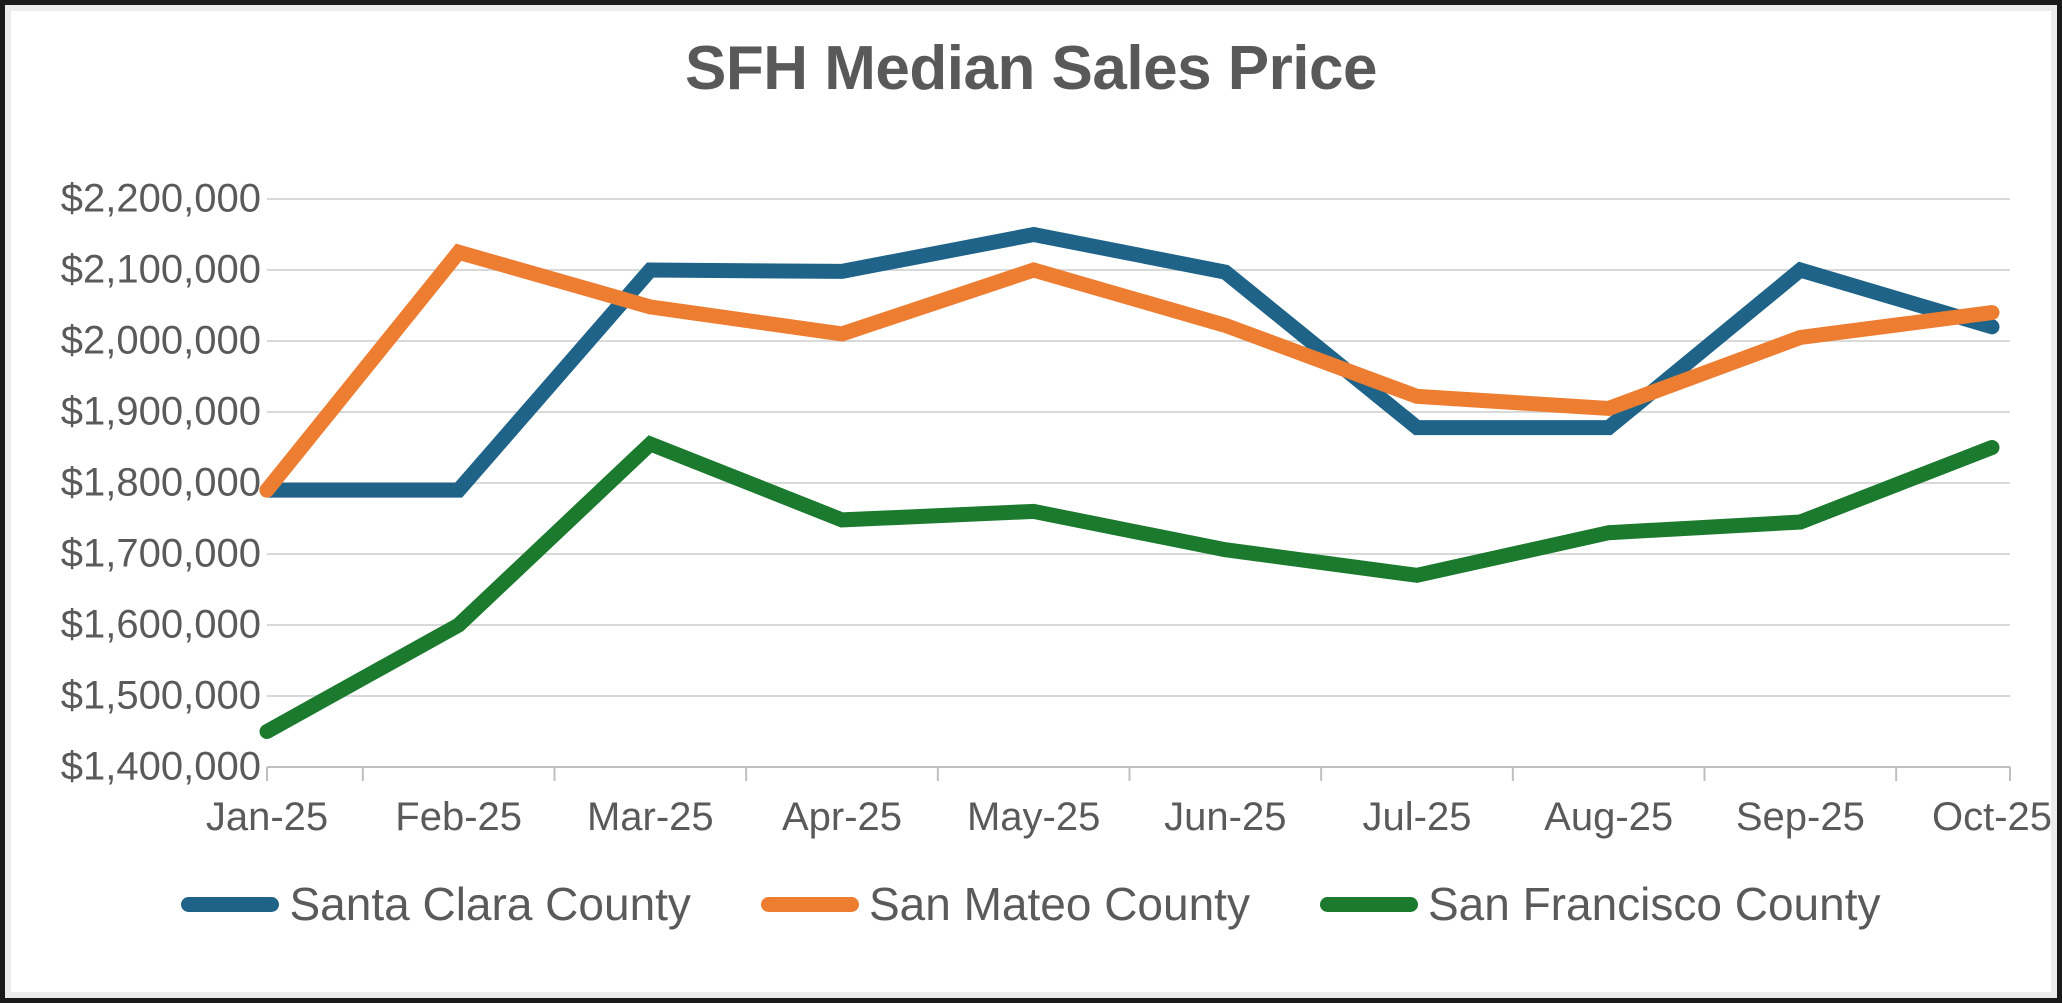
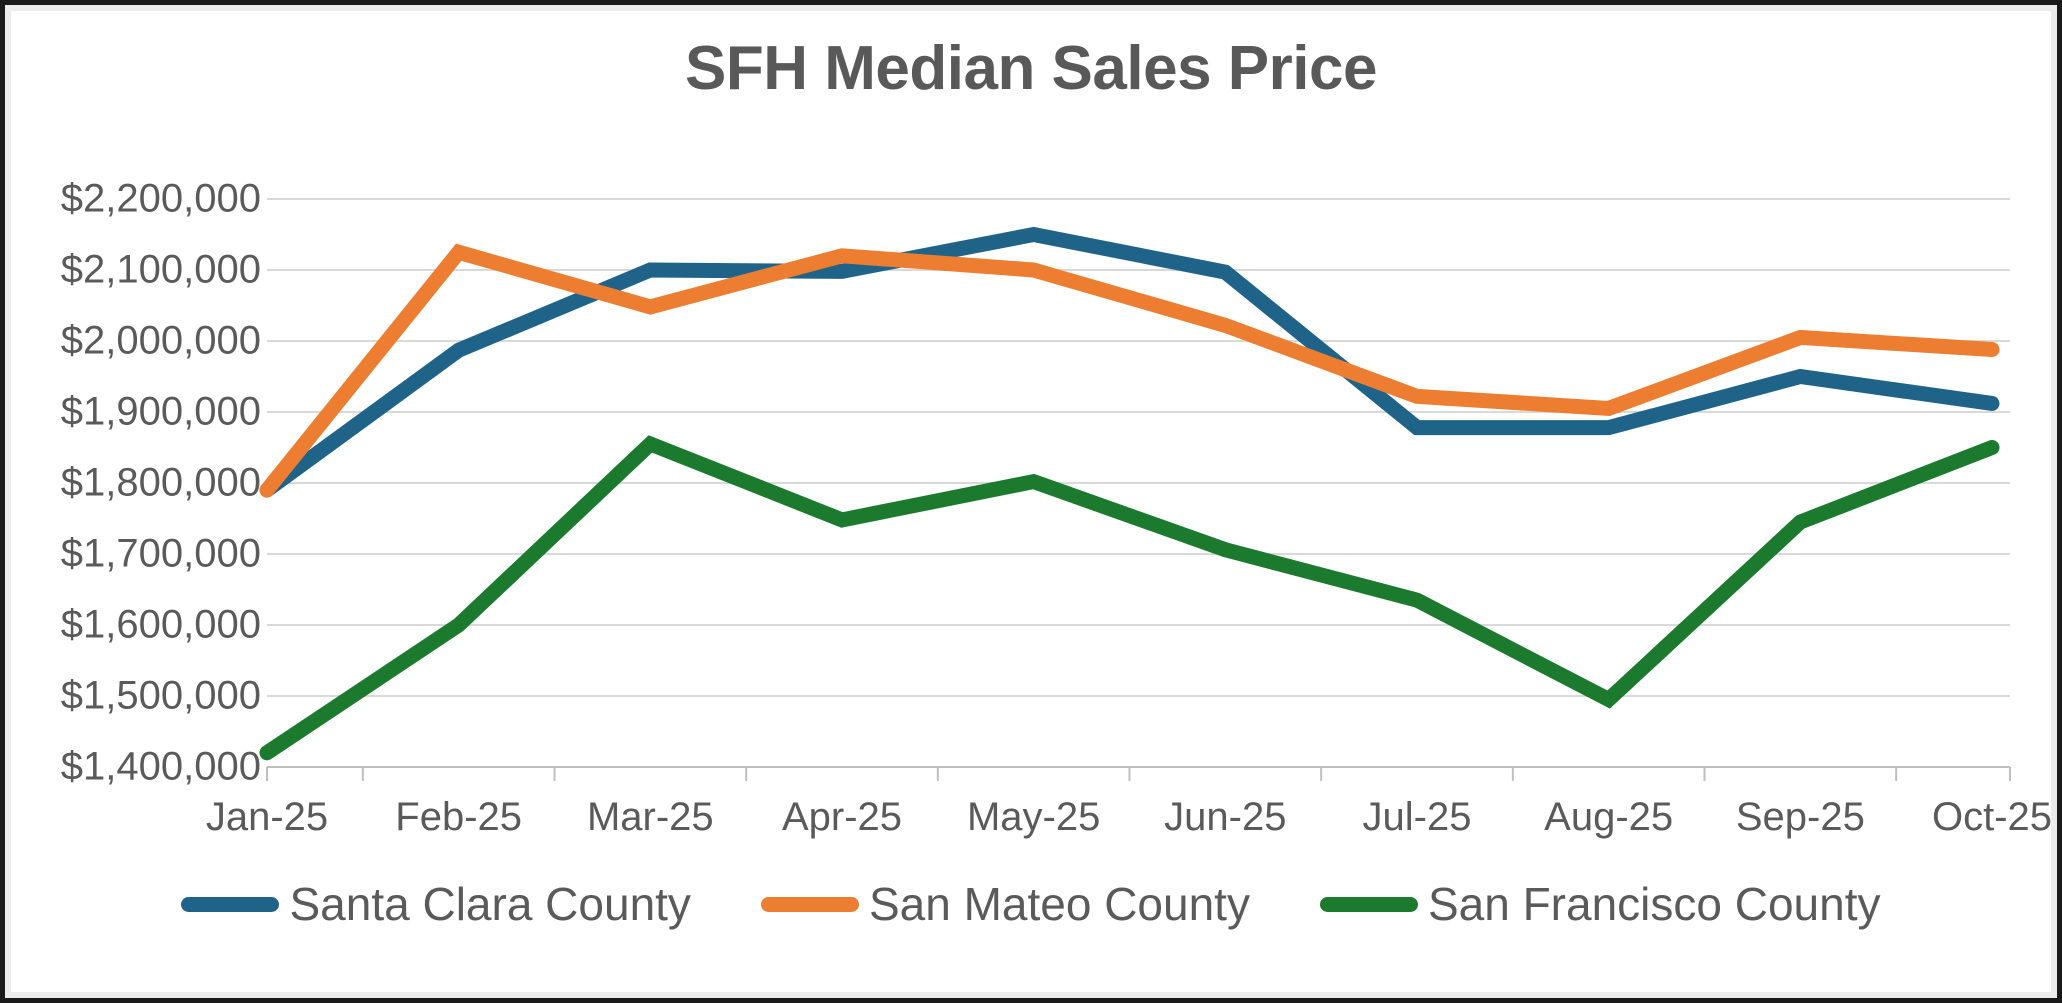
San Francisco County/Jan-25: $1450000 -> $1420000
Santa Clara County/Feb-25: $1790000 -> $1990000
San Mateo County/Apr-25: $2010000 -> $2120000
San Francisco County/May-25: $1760000 -> $1800000
San Francisco County/Jul-25: $1670000 -> $1640000
San Francisco County/Aug-25: $1730000 -> $1500000
Santa Clara County/Sep-25: $2100000 -> $1950000
Santa Clara County/Oct-25: $2020000 -> $1910000
San Mateo County/Oct-25: $2040000 -> $1990000
